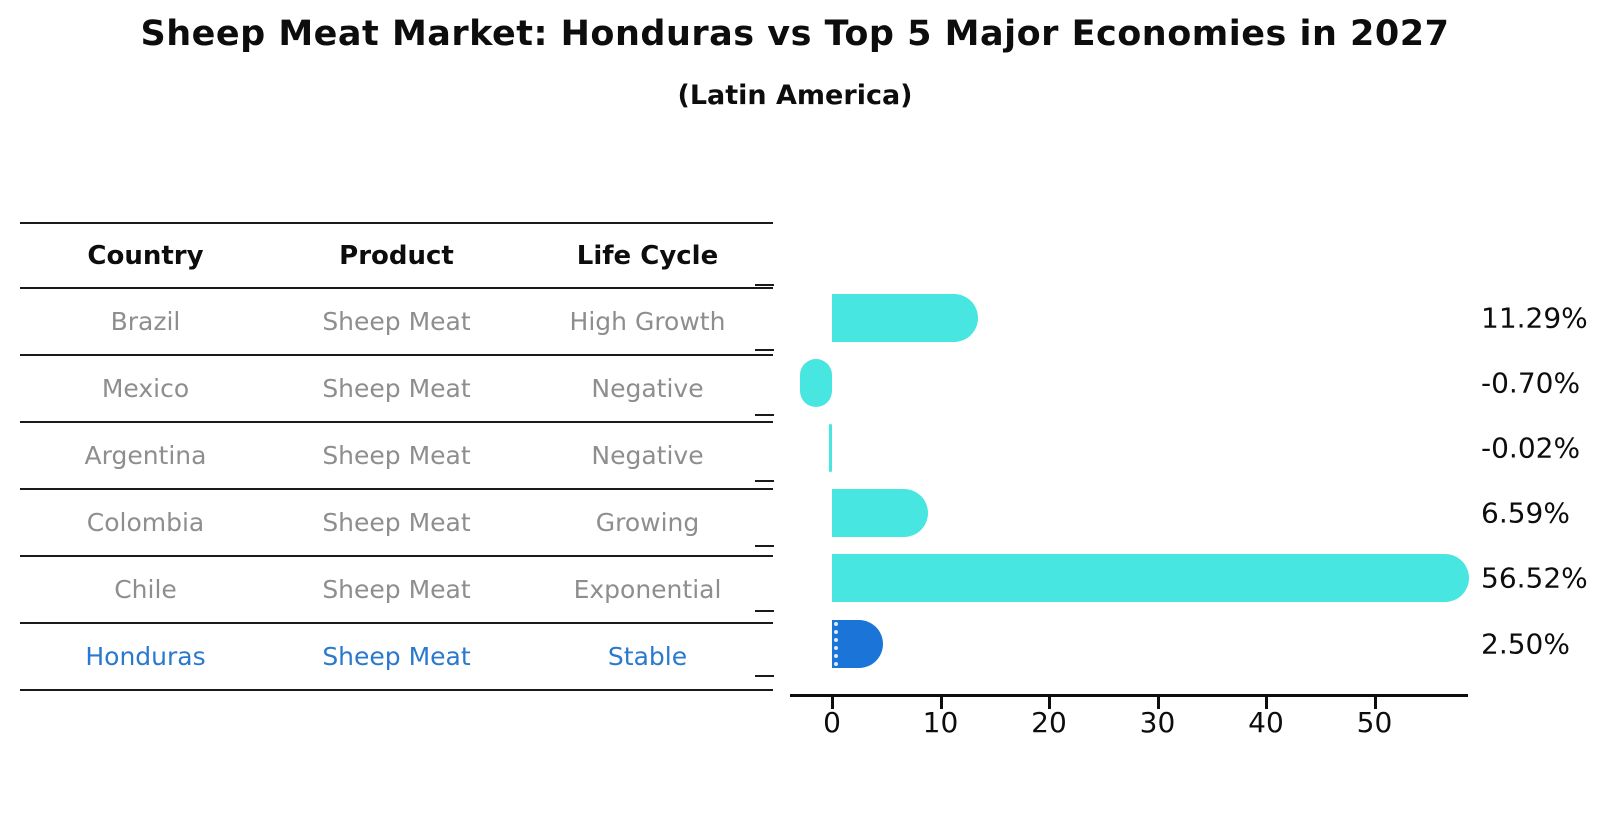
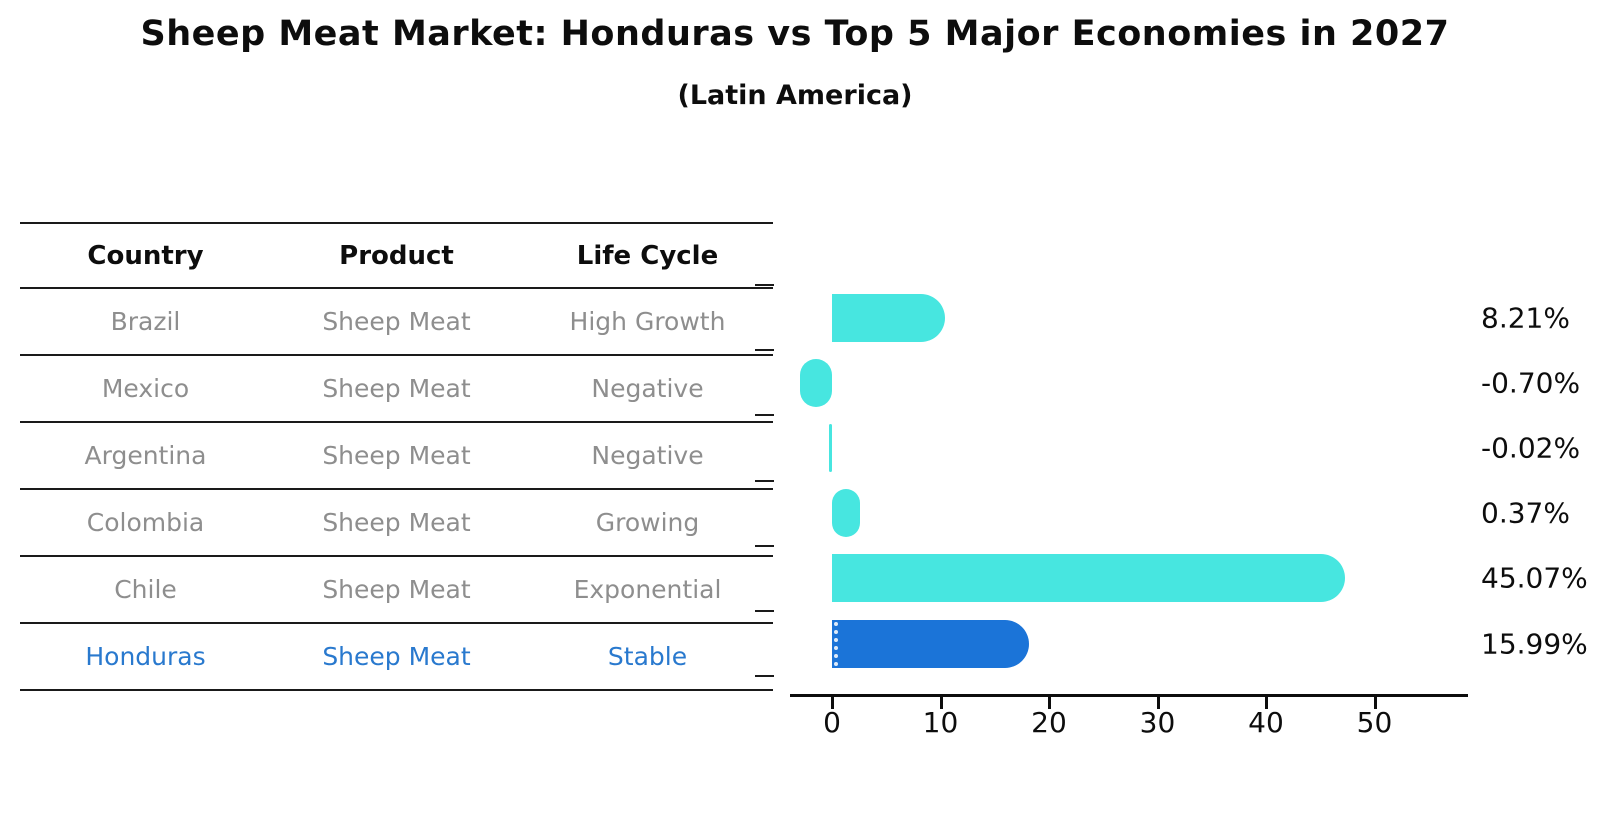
Brazil: 11.29% -> 8.21%
Colombia: 6.59% -> 0.37%
Chile: 56.52% -> 45.07%
Honduras: 2.50% -> 15.99%
